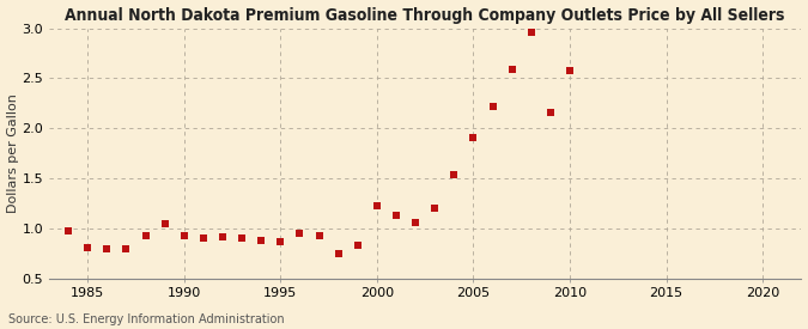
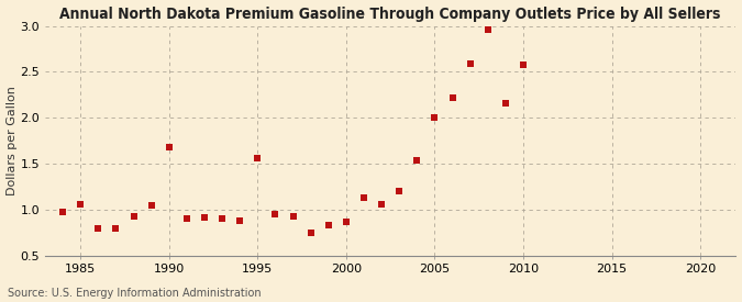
1985: 0.80 -> 1.06
1990: 0.92 -> 1.68
1995: 0.86 -> 1.56
2000: 1.22 -> 0.86
2005: 1.90 -> 2.00
